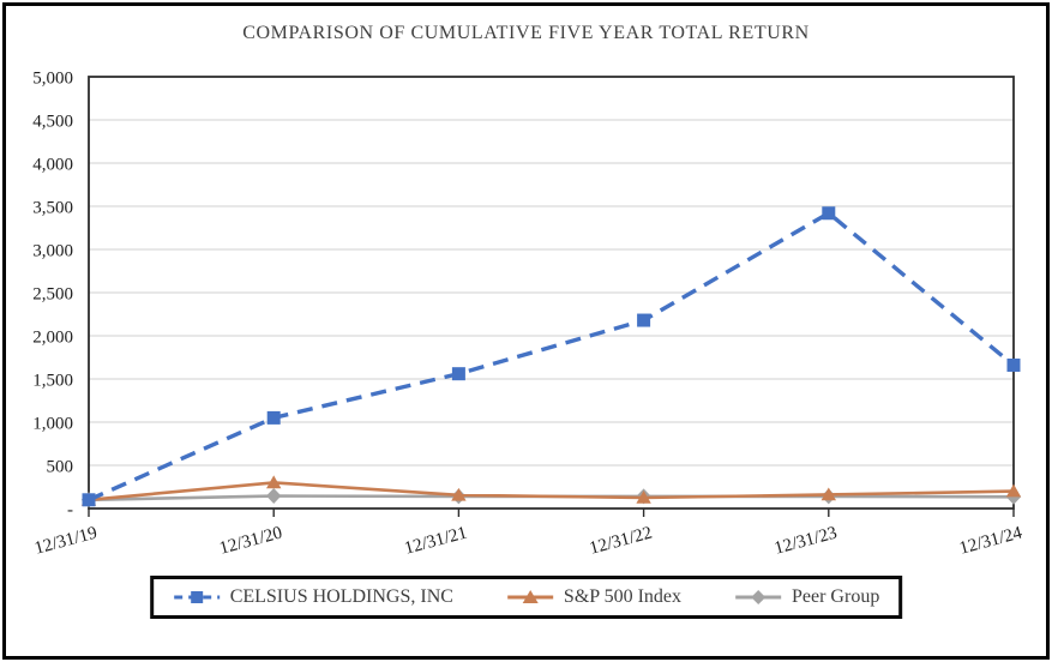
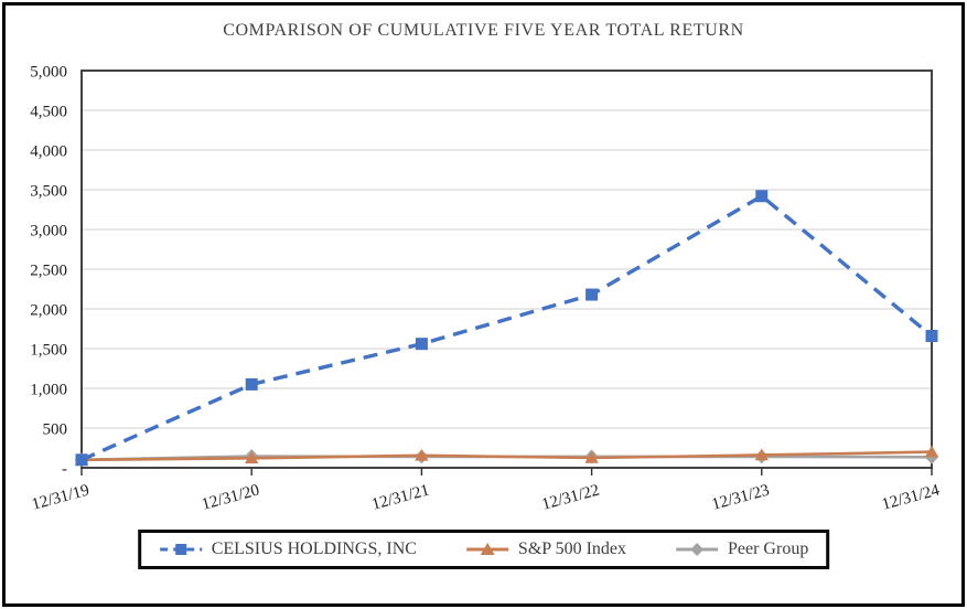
S&P 500 Index/12/31/20: 300 -> 100
